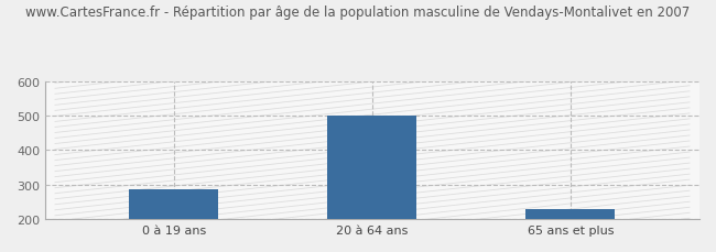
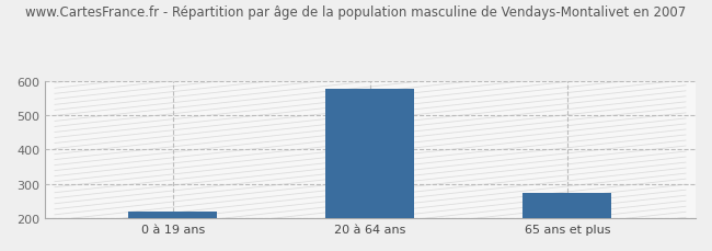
0 à 19 ans: 285 -> 218
20 à 64 ans: 500 -> 578
65 ans et plus: 230 -> 275
